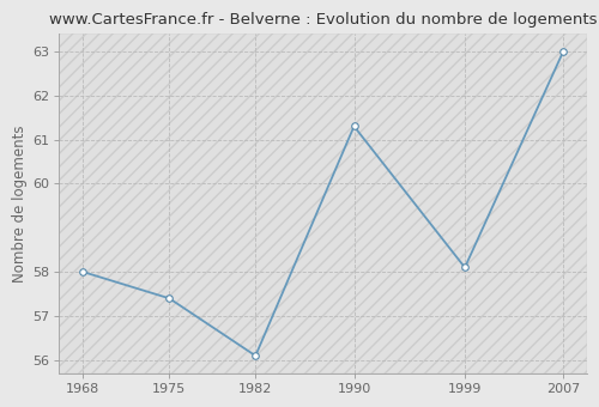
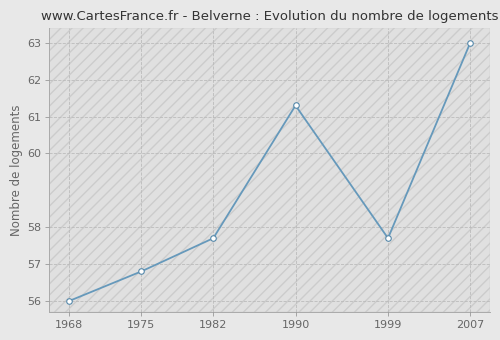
1968: 58.0 -> 56.0
1975: 57.4 -> 56.8
1982: 56.1 -> 57.7
1999: 58.1 -> 57.7
